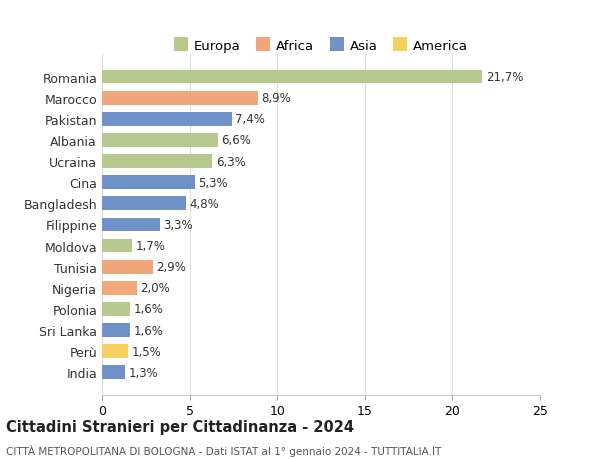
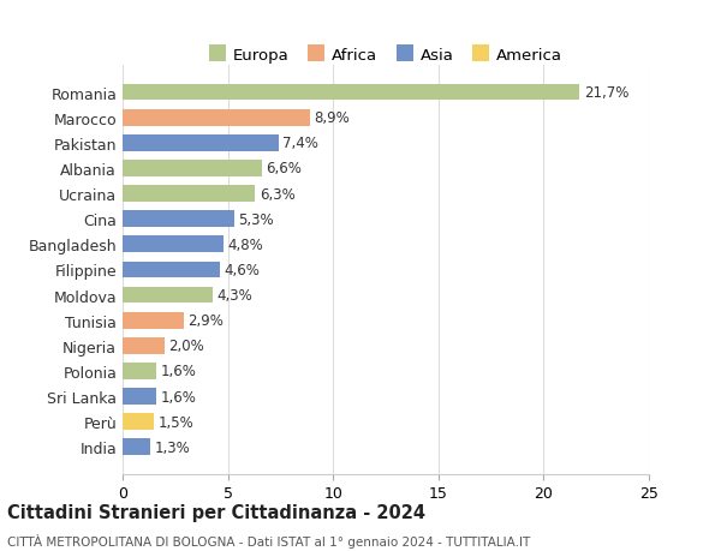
Filippine: 3,3% -> 4,6%
Moldova: 1,7% -> 4,3%
